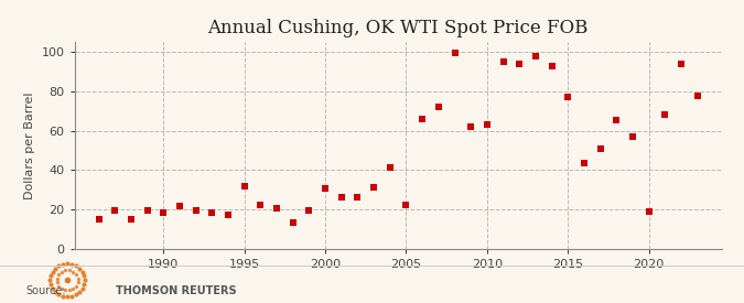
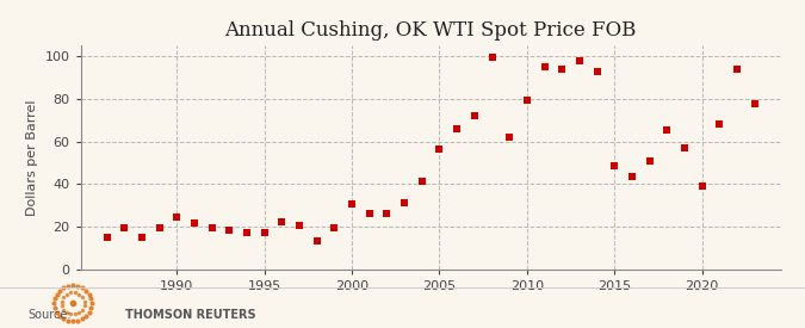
1990: 18 -> 24
1995: 32 -> 17
2005: 22 -> 56
2010: 63 -> 79
2015: 77 -> 49
2020: 19 -> 39
